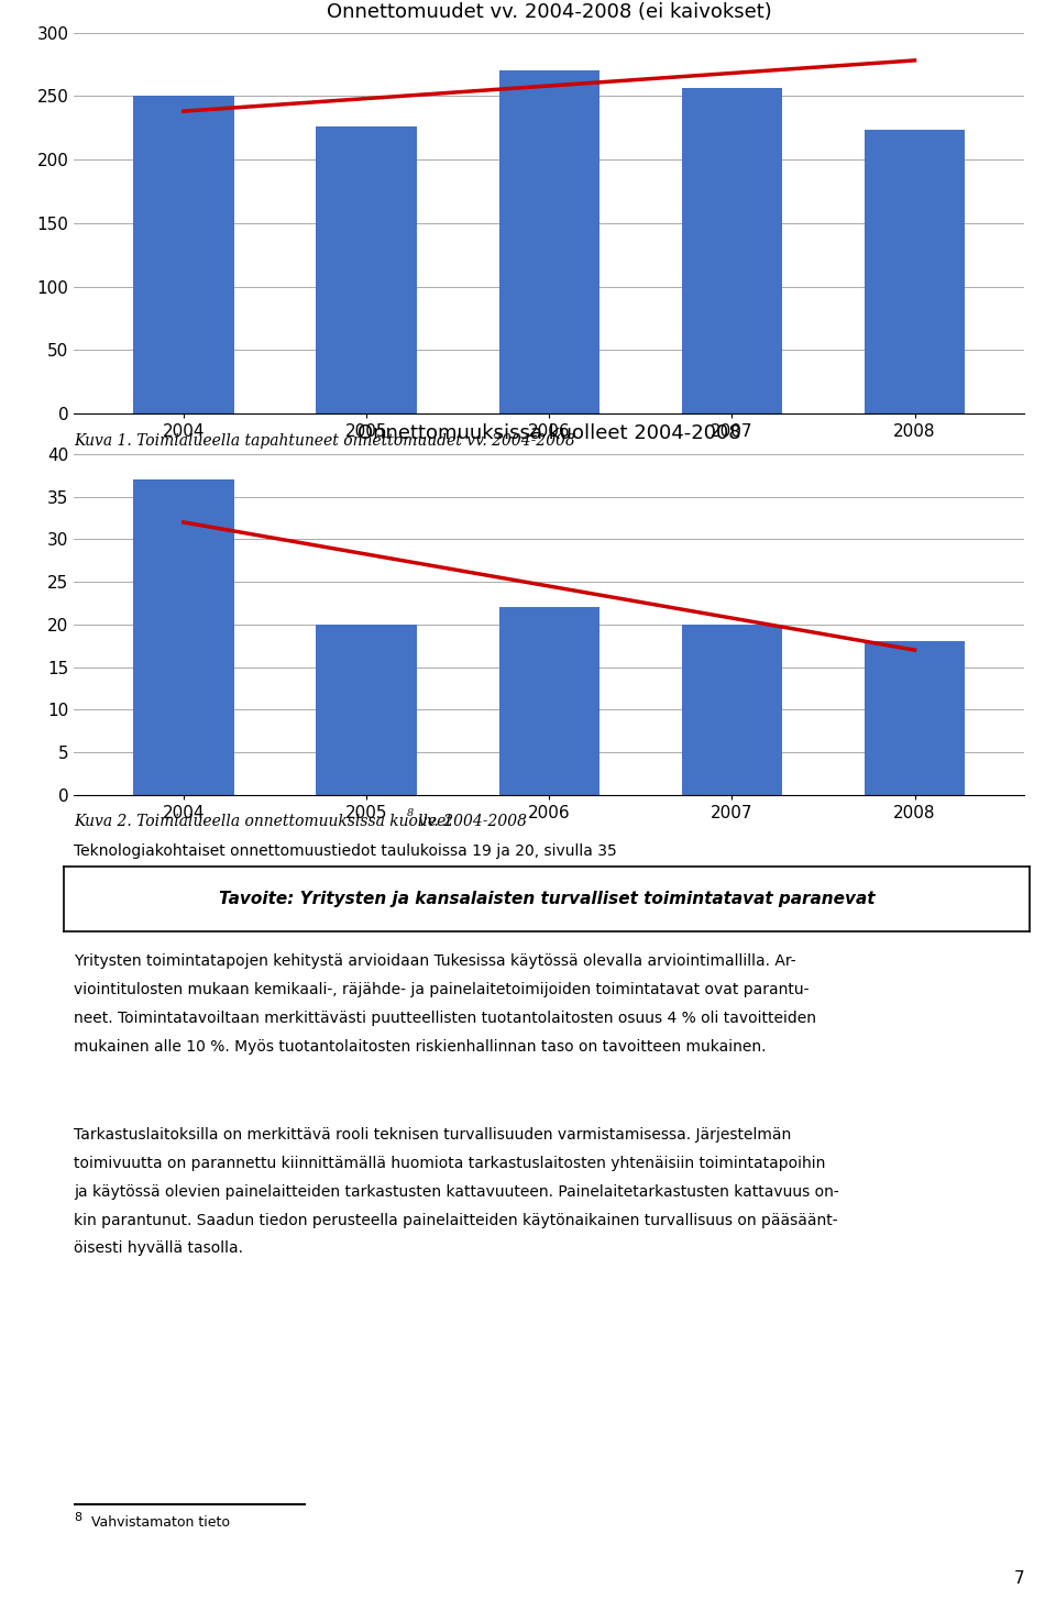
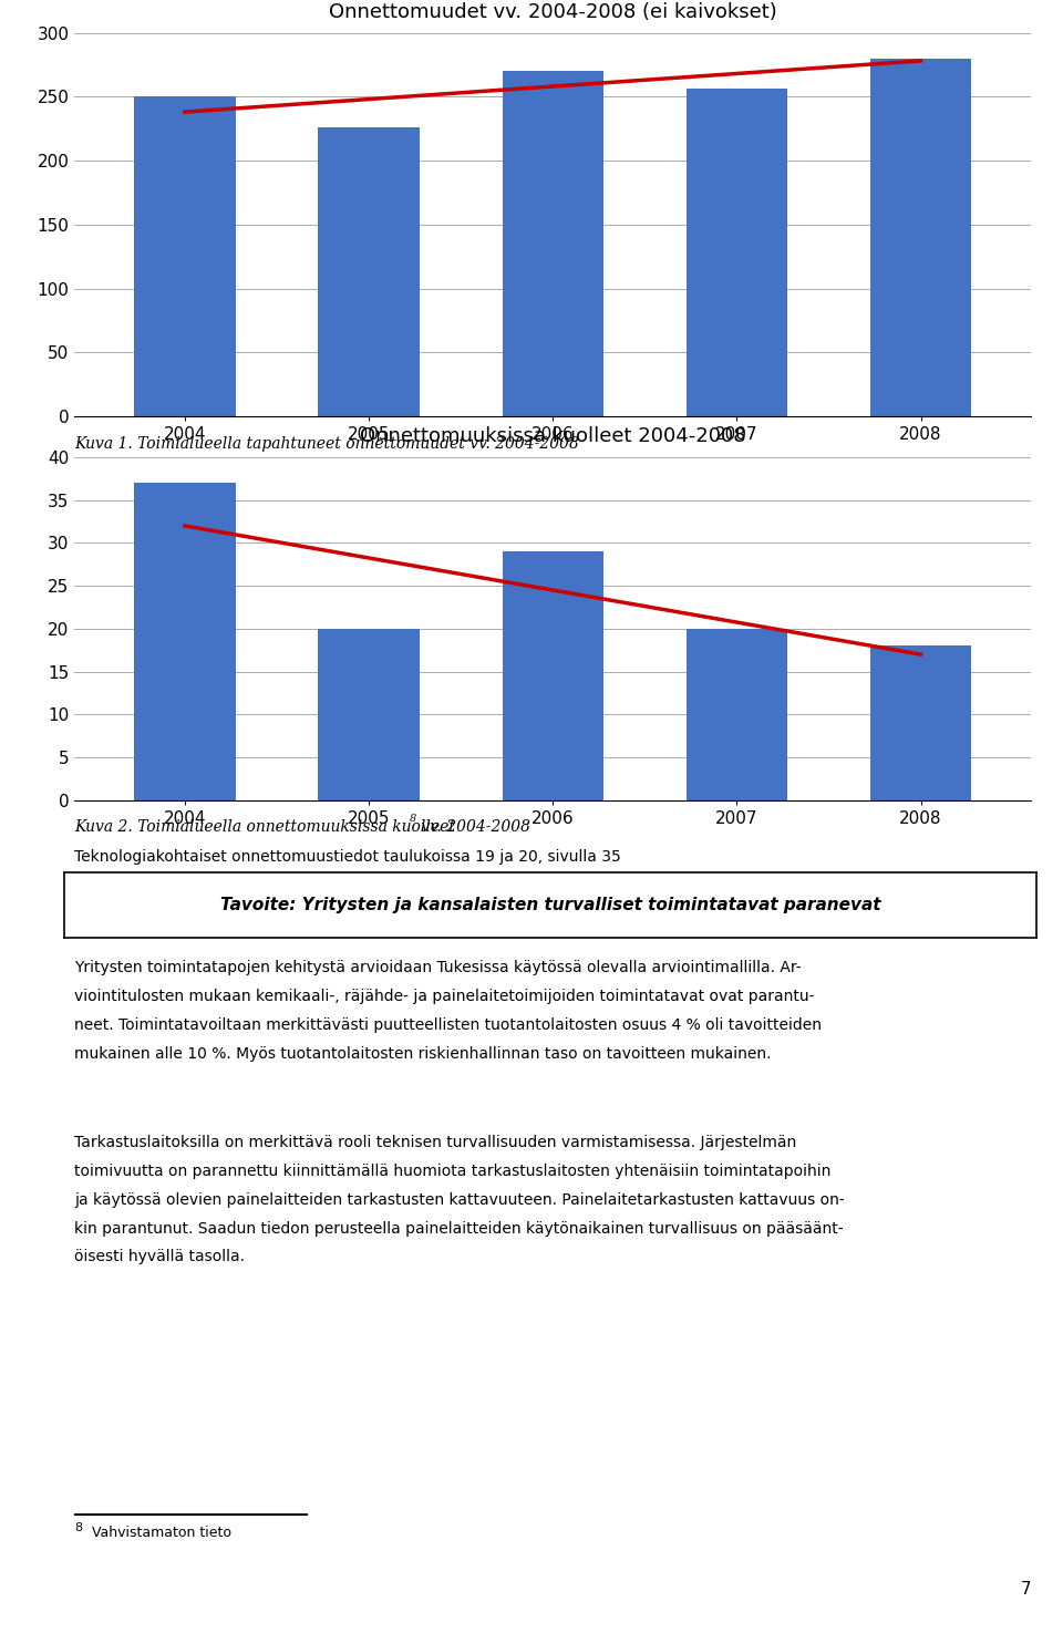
Onnettomuudet vv. 2004-2008 (ei kaivokset)/2008: 223 -> 280
2006: 22 -> 29
